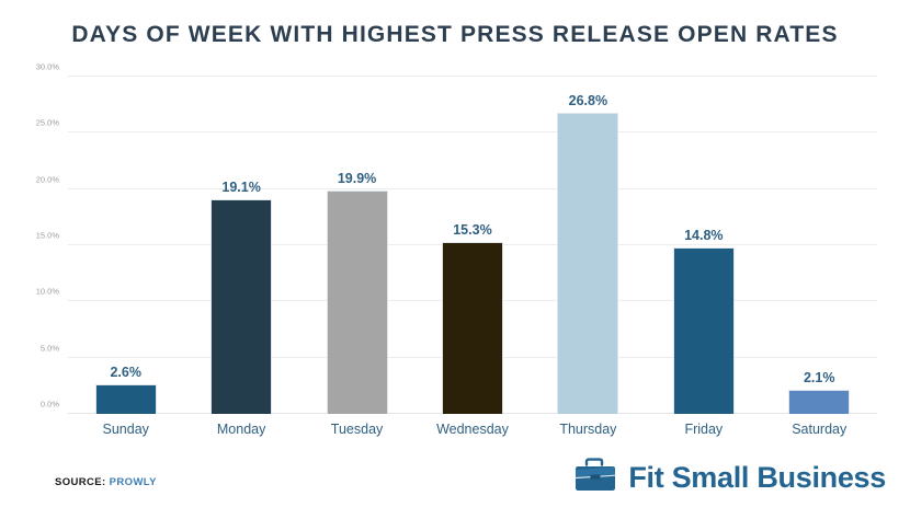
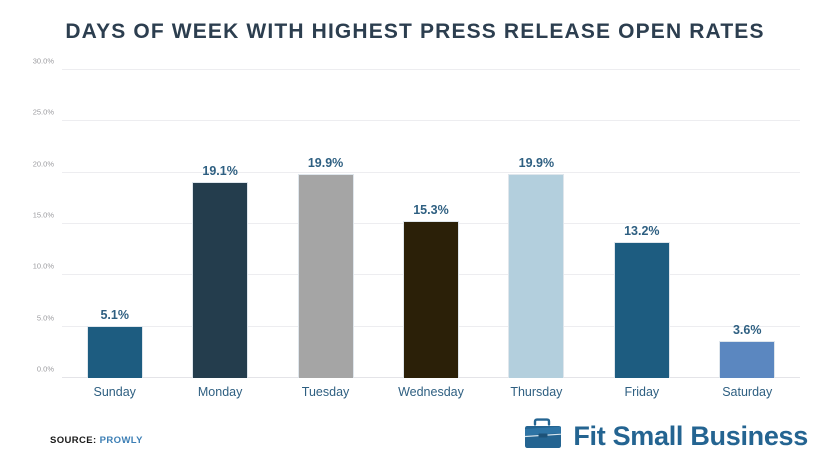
Sunday: 2.6% -> 5.1%
Thursday: 26.8% -> 19.9%
Friday: 14.8% -> 13.2%
Saturday: 2.1% -> 3.6%
